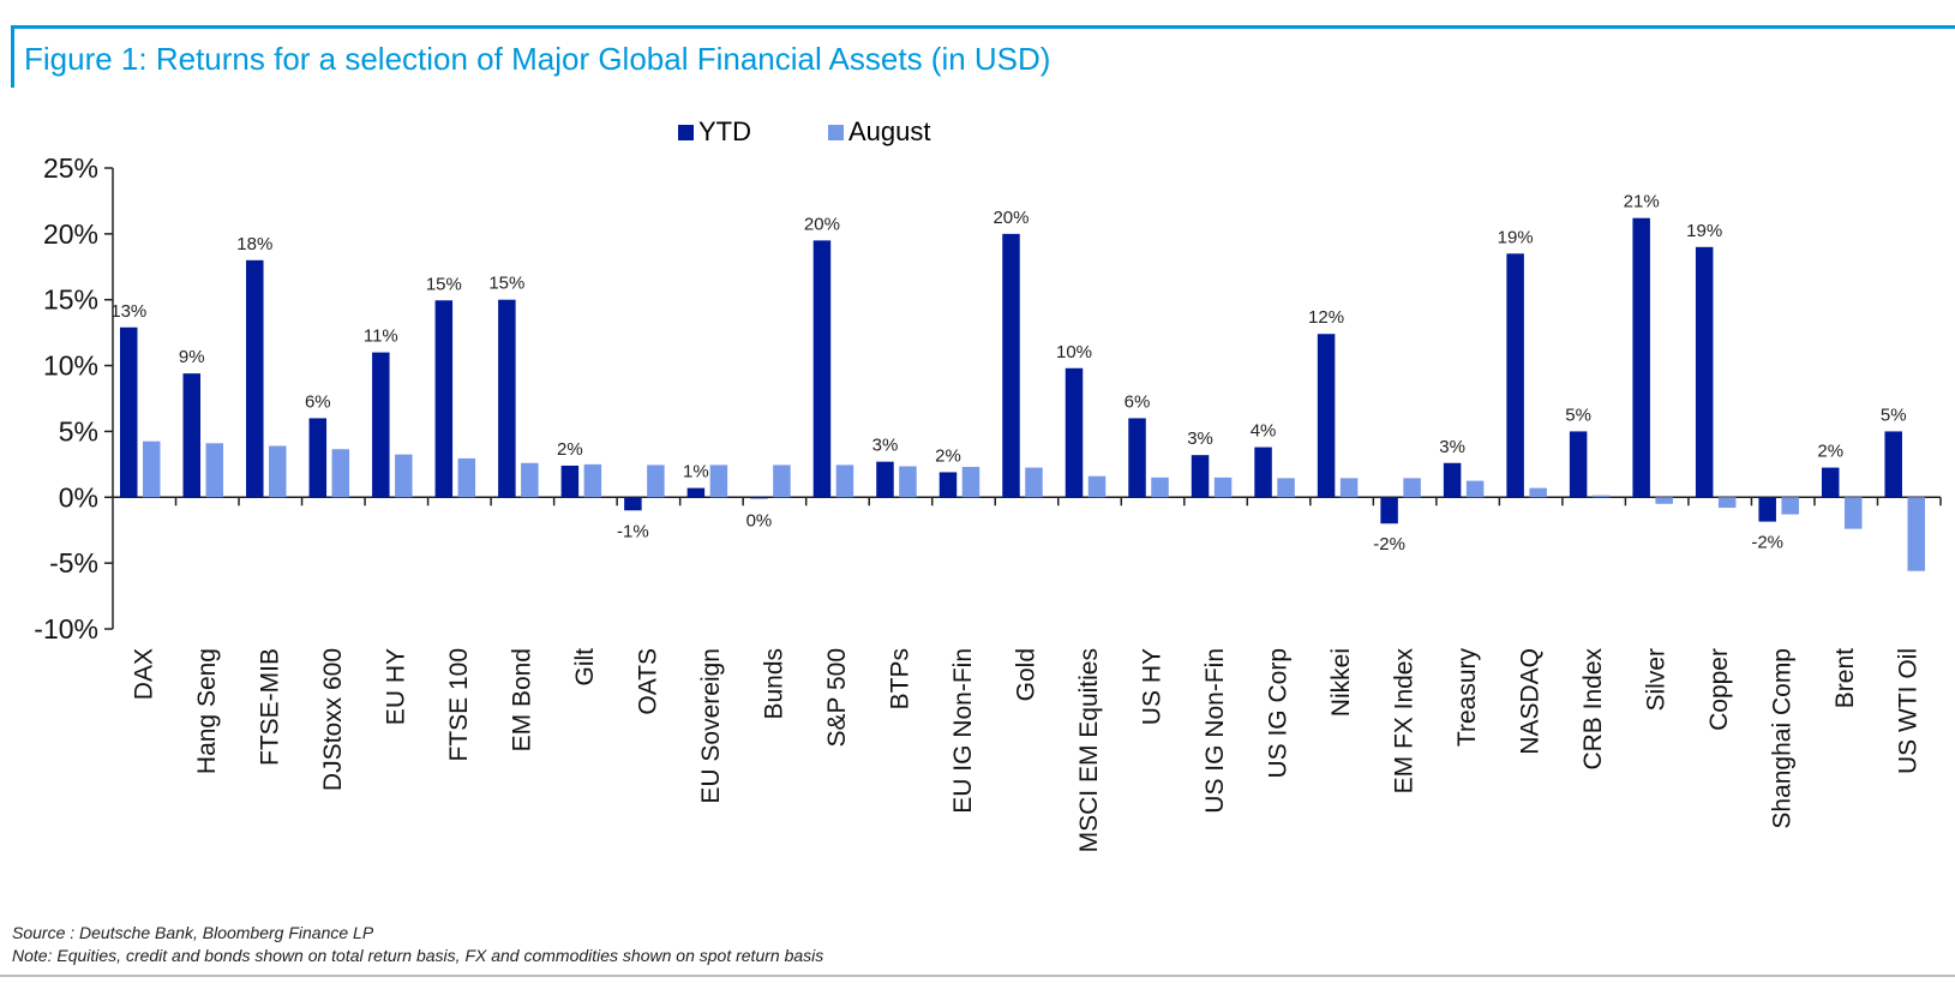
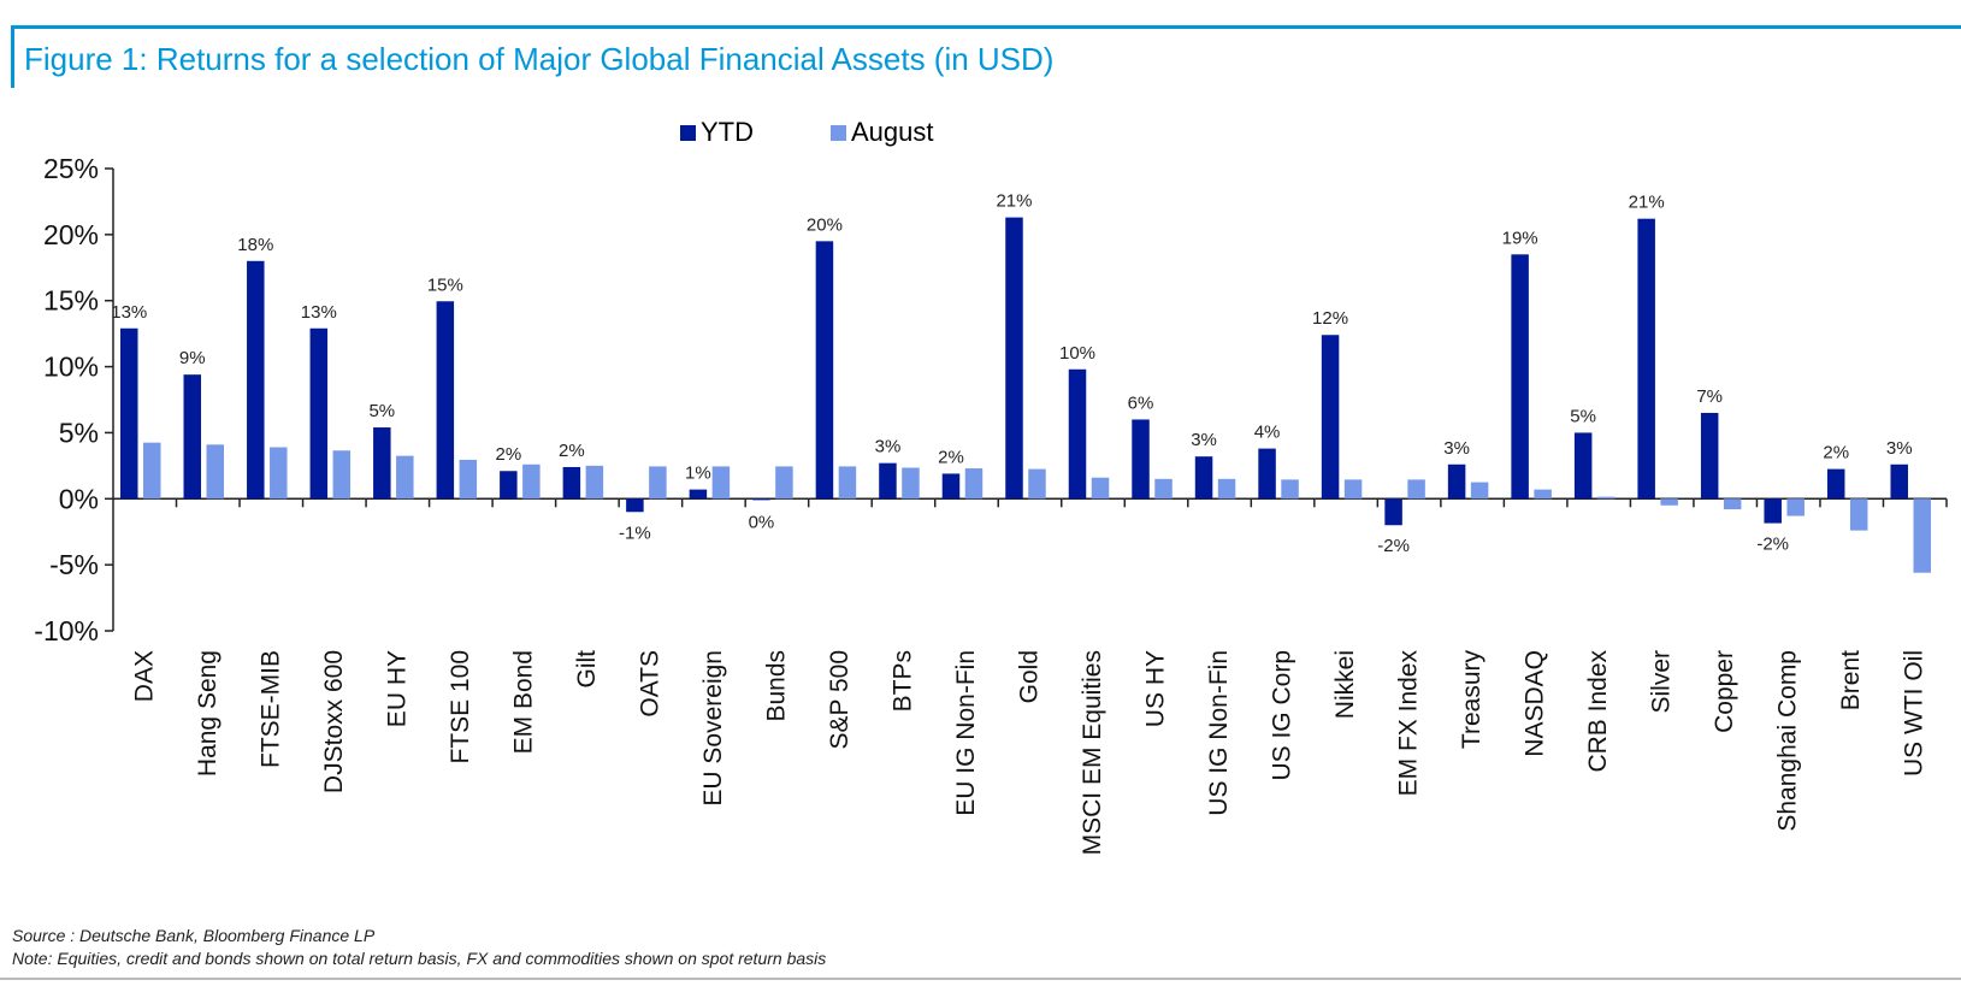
YTD/DJStoxx 600: 6% -> 13%
YTD/EU HY: 11% -> 5%
YTD/EM Bond: 15% -> 2%
YTD/Gold: 20% -> 21%
YTD/Copper: 19% -> 7%
YTD/US WTI Oil: 5% -> 3%
